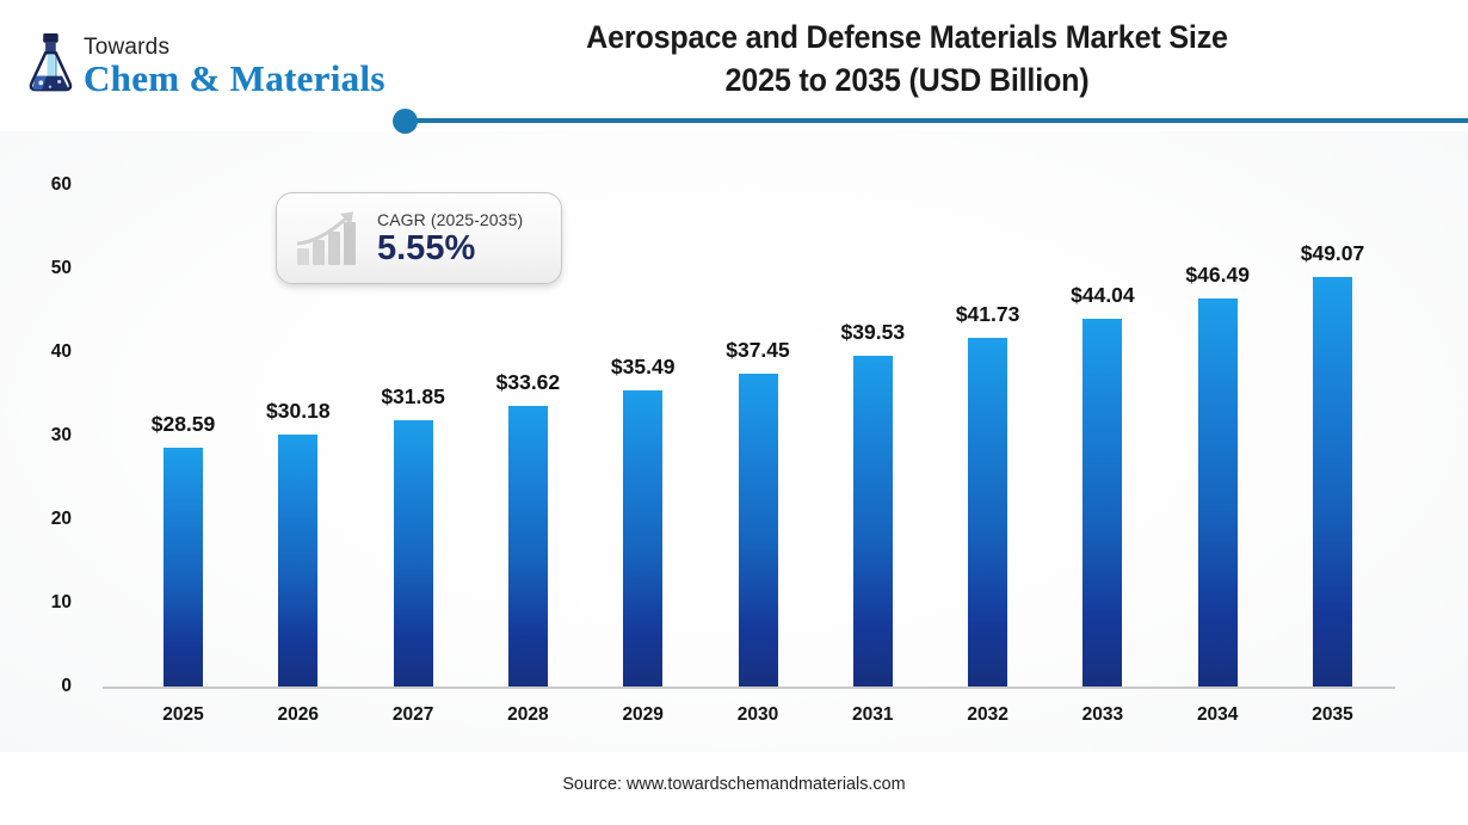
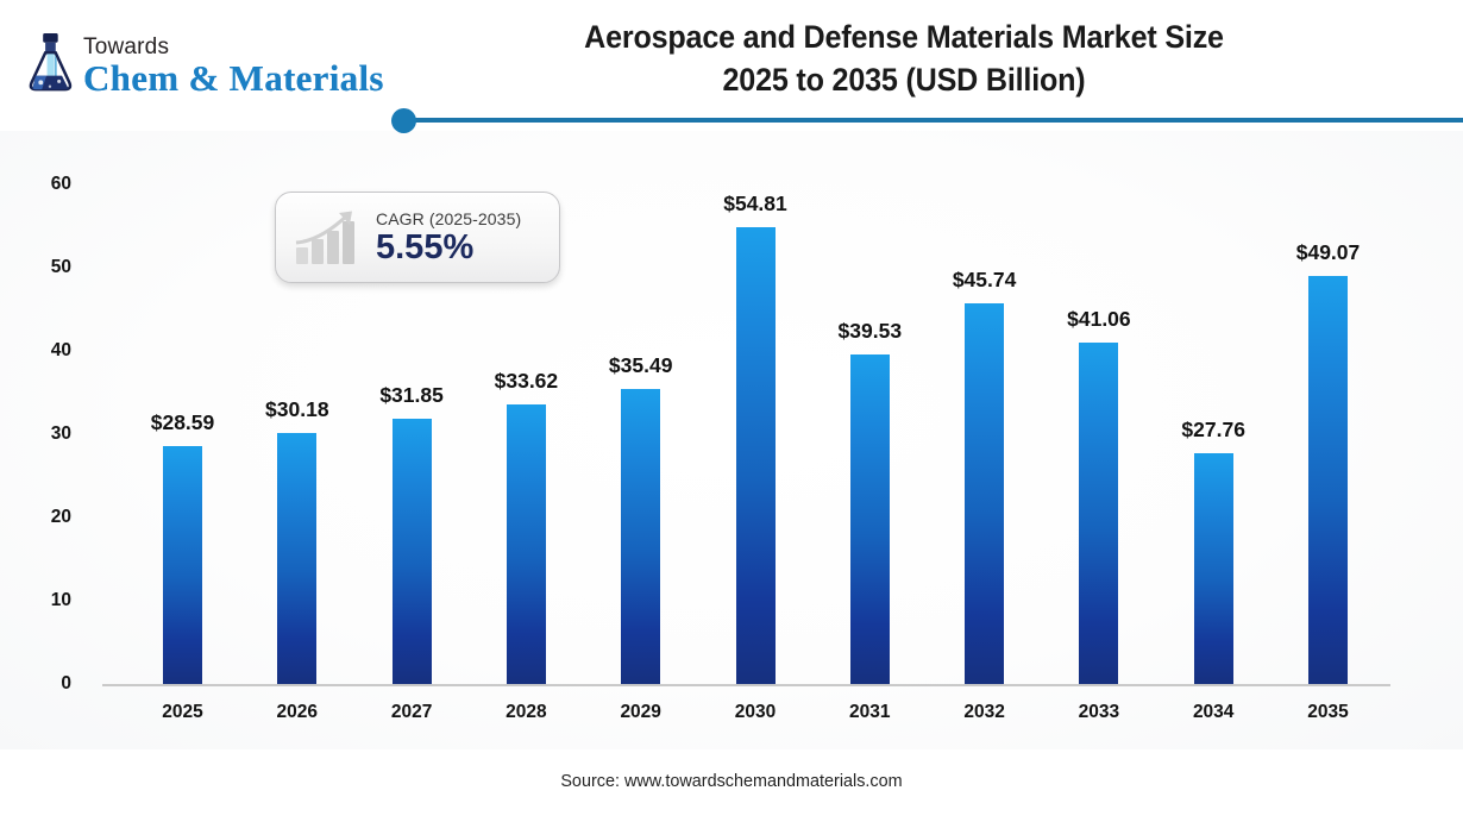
2030: $37.45 -> $54.81
2032: $41.73 -> $45.74
2033: $44.04 -> $41.06
2034: $46.49 -> $27.76
